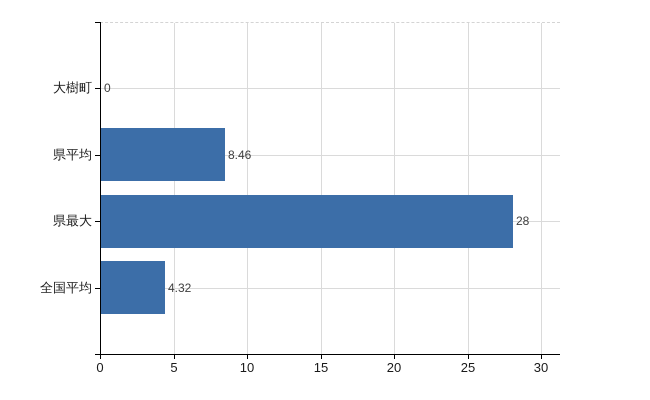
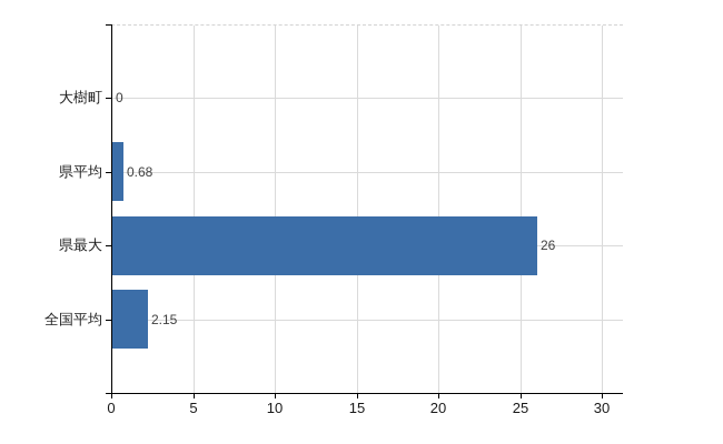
県平均: 8.46 -> 0.68
県最大: 28 -> 26
全国平均: 4.32 -> 2.15
